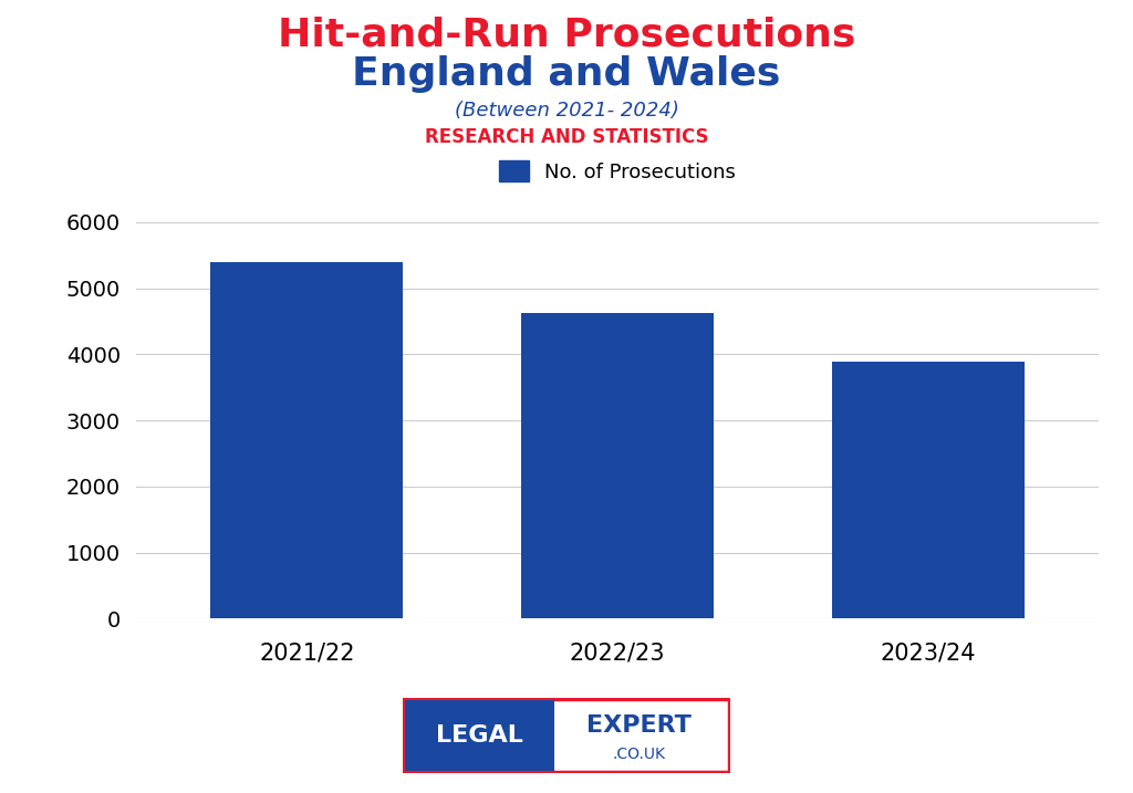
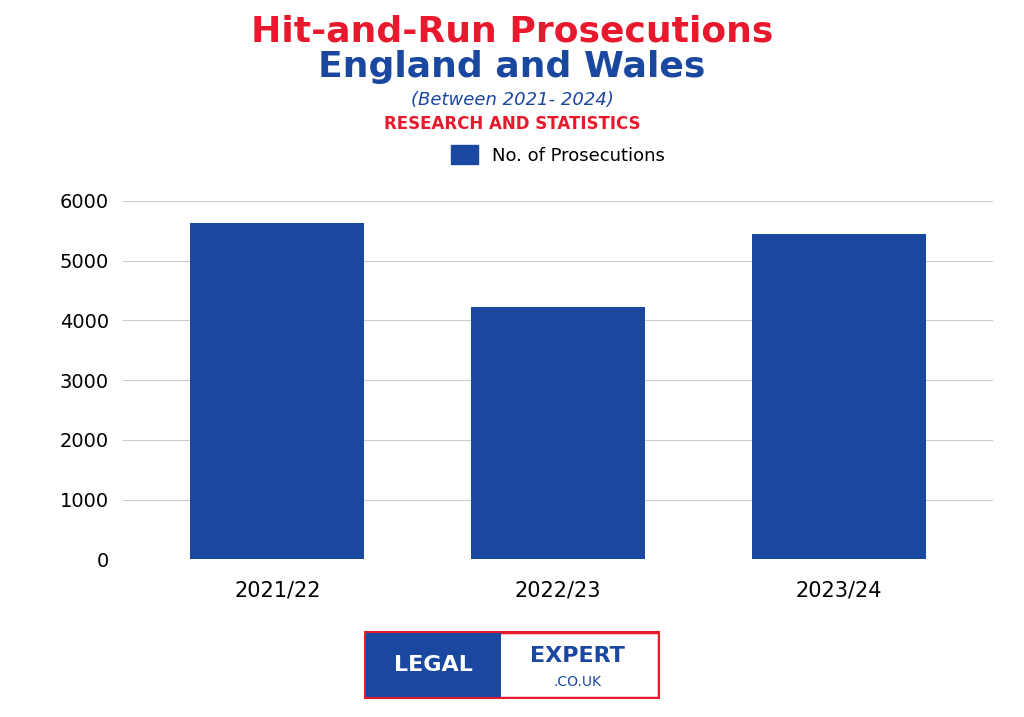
2021/22: 5400 -> 5620
2022/23: 4620 -> 4220
2023/24: 3880 -> 5440
